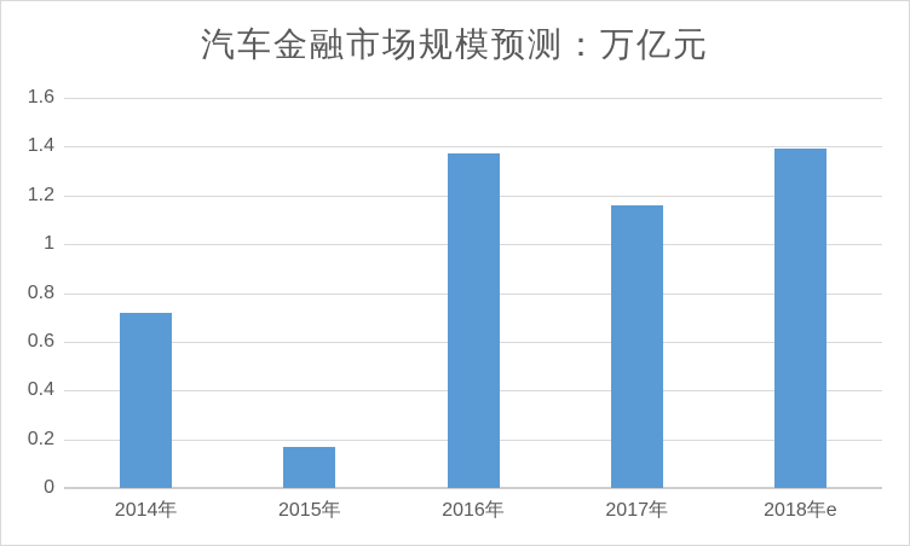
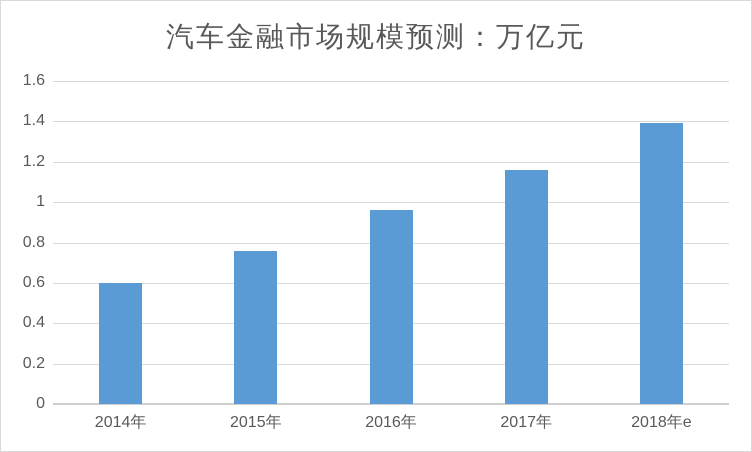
2014年: 0.72 -> 0.60
2015年: 0.17 -> 0.76
2016年: 1.37 -> 0.96
